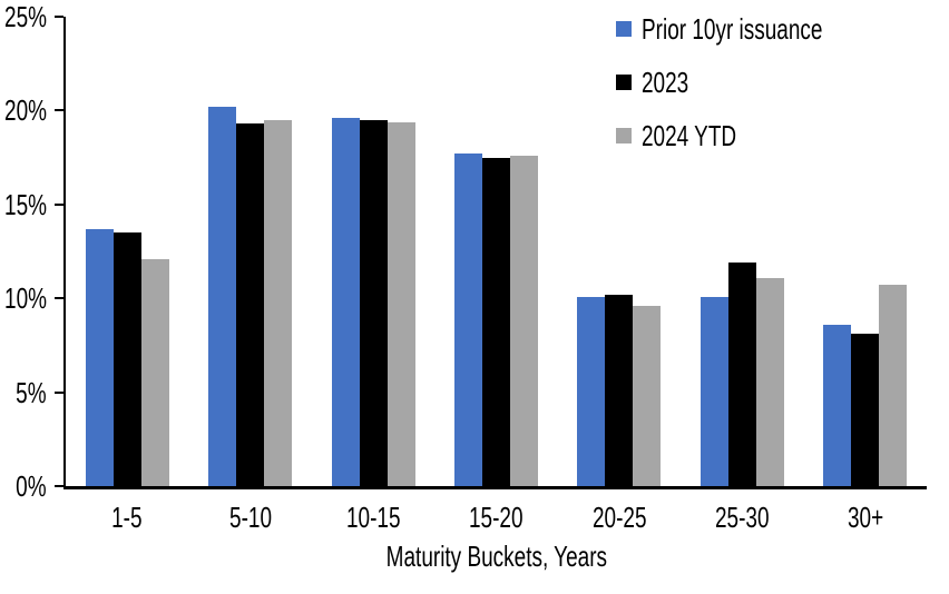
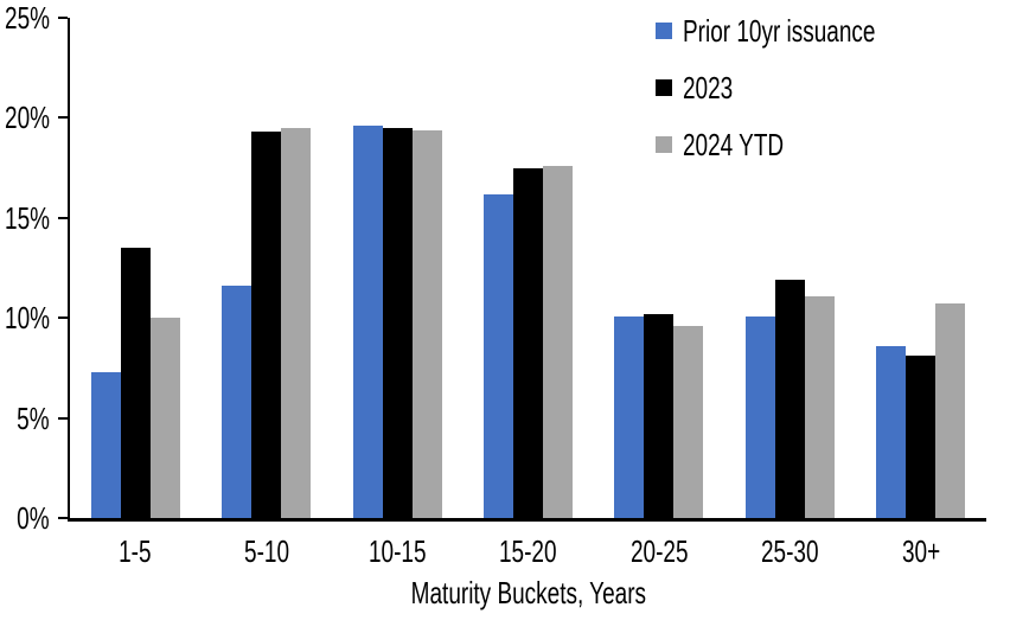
Prior 10yr issuance/1-5: 13.7% -> 7.3%
2024 YTD/1-5: 12.1% -> 10.0%
Prior 10yr issuance/5-10: 20.2% -> 11.6%
Prior 10yr issuance/15-20: 17.7% -> 16.2%
